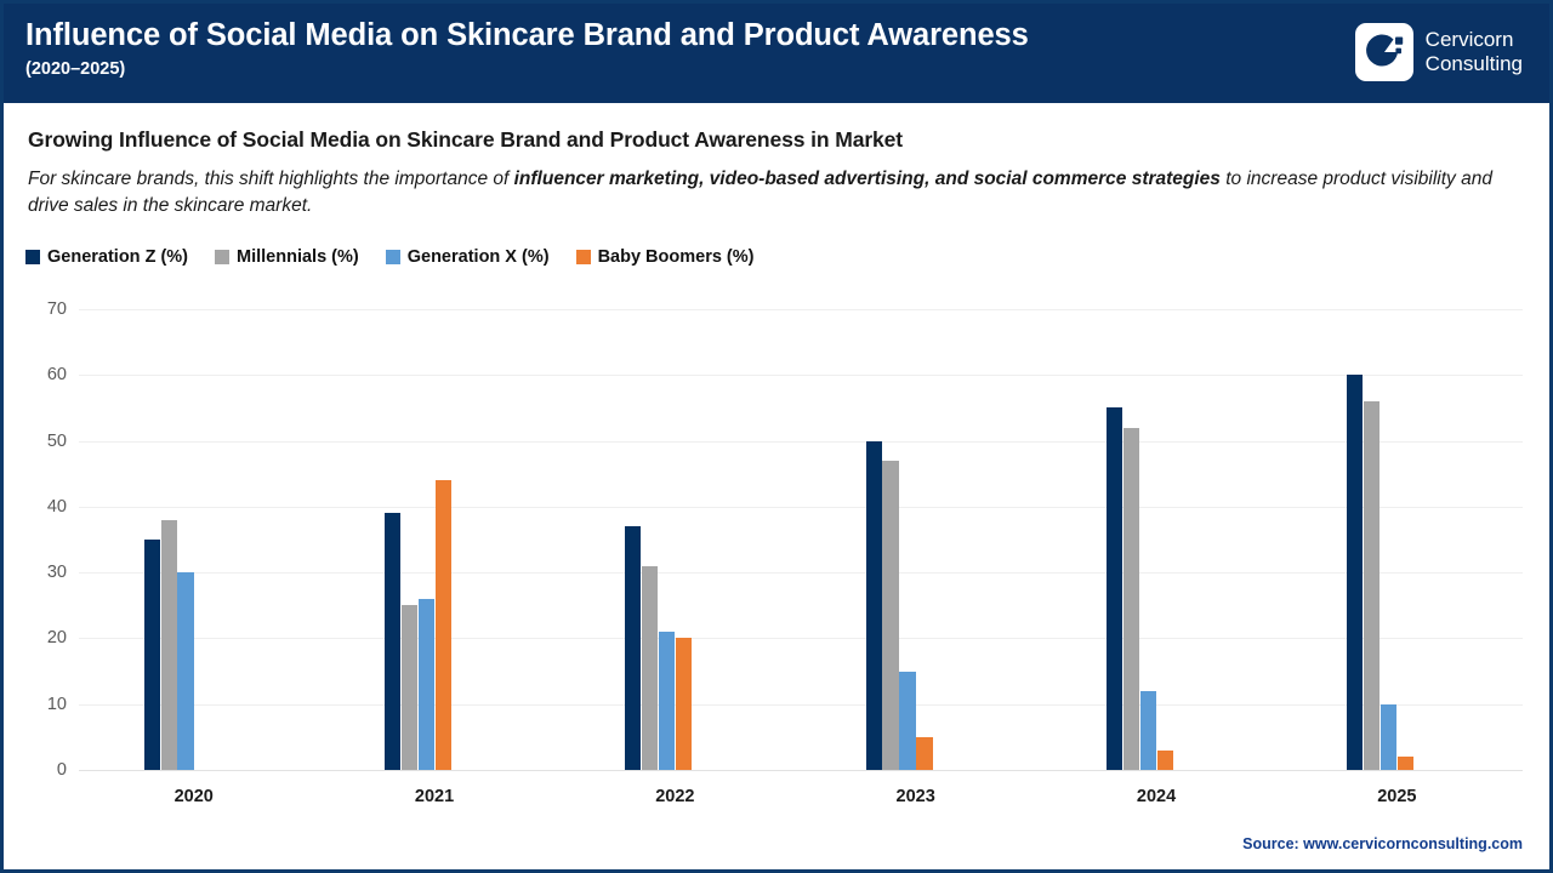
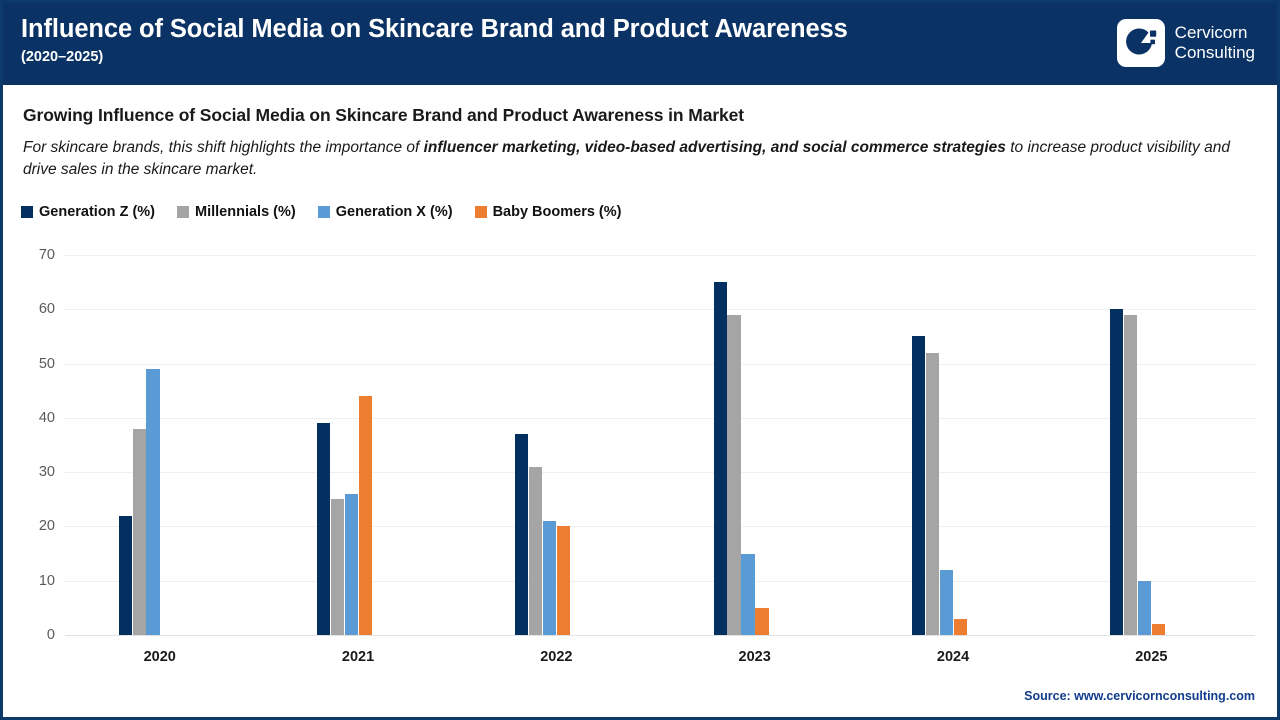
Generation Z (%)/2020: 35 -> 22
Generation X (%)/2020: 30 -> 49
Generation Z (%)/2023: 50 -> 65
Millennials (%)/2023: 47 -> 59
Millennials (%)/2025: 56 -> 59
